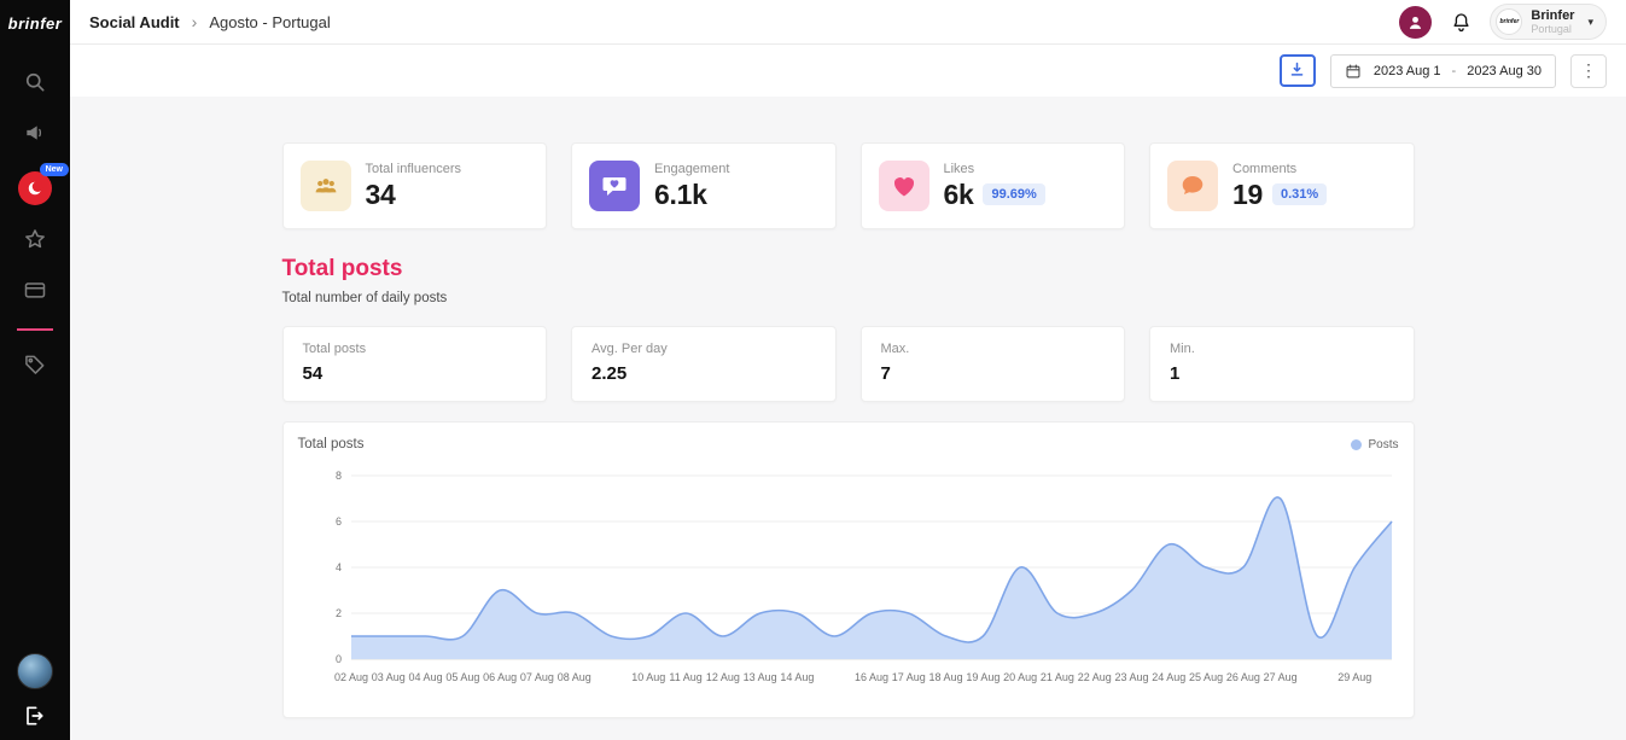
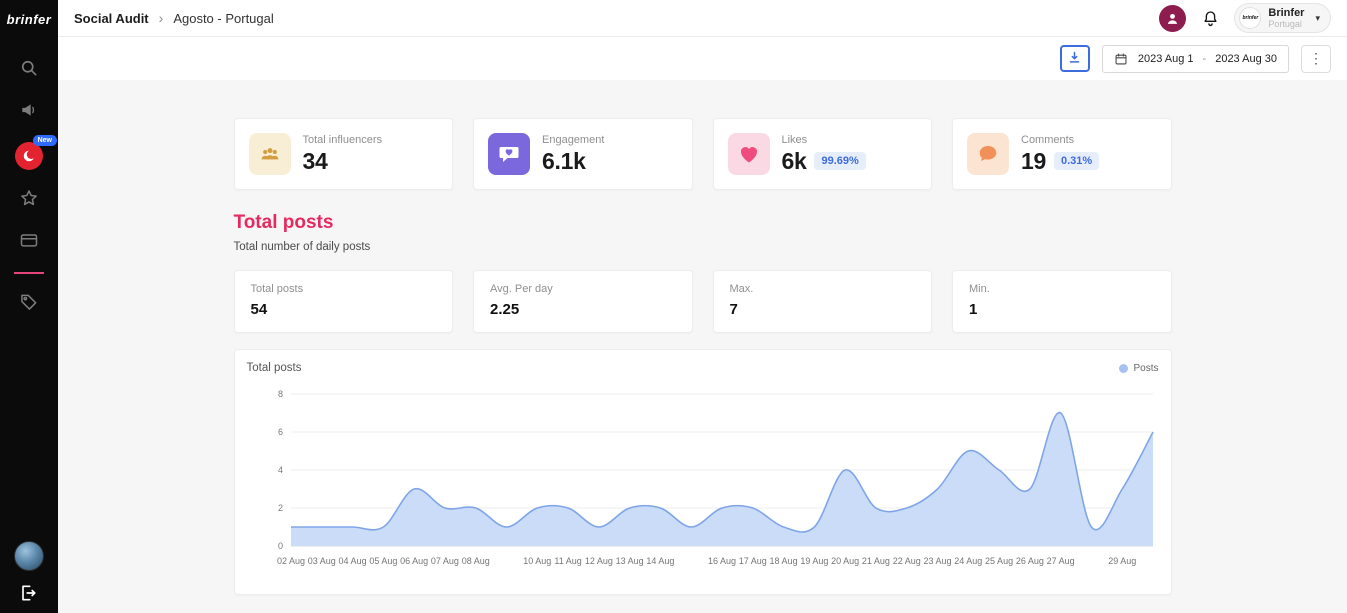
10 Aug: 1 -> 2
26 Aug: 4 -> 3
29 Aug: 4 -> 3
